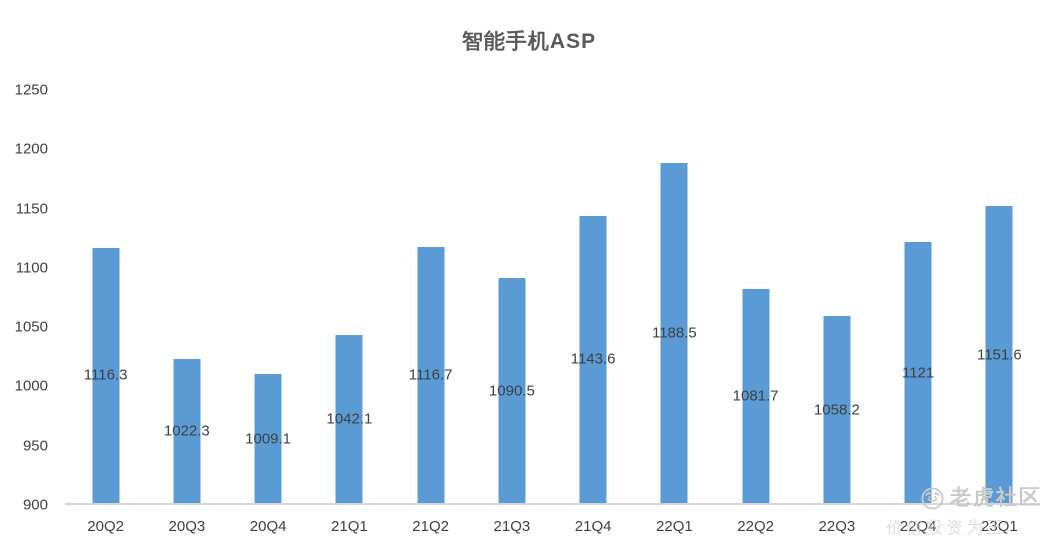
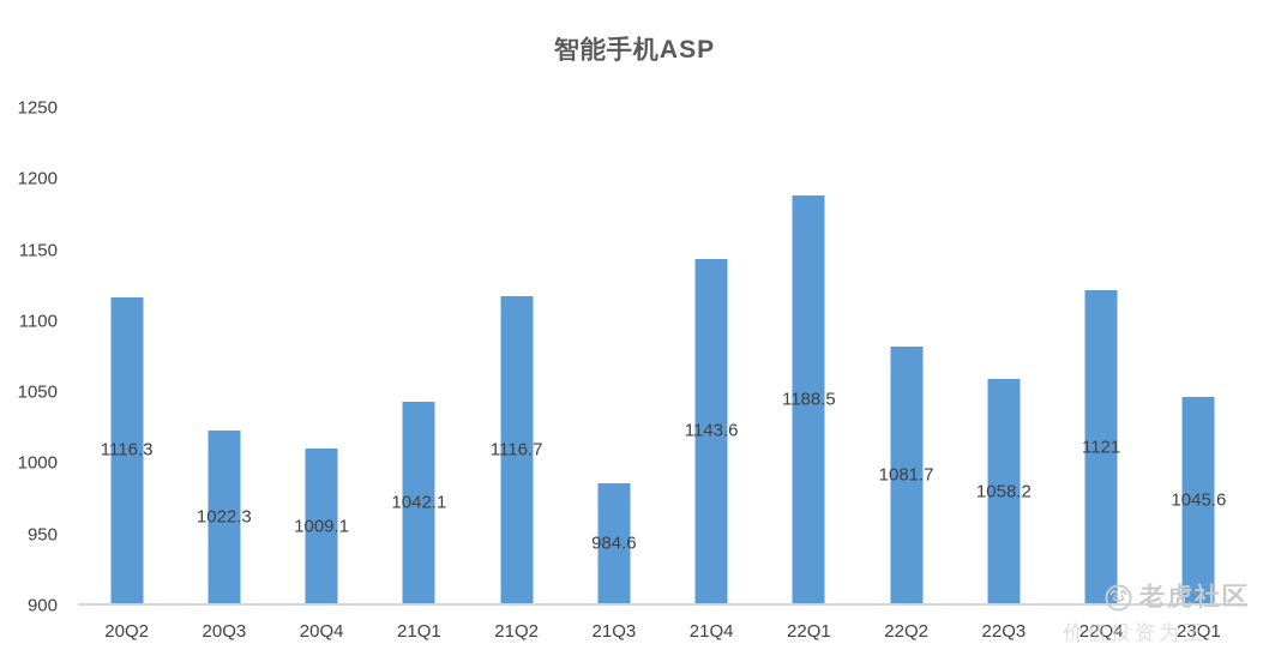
21Q3: 1090.5 -> 984.6
23Q1: 1151.6 -> 1045.6
